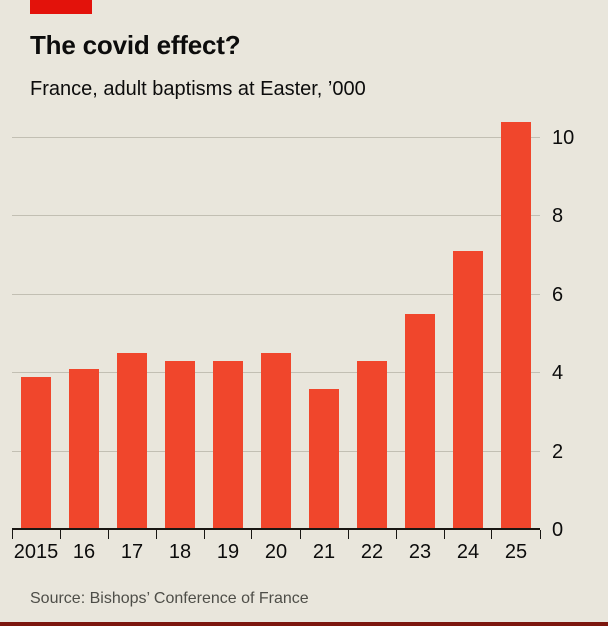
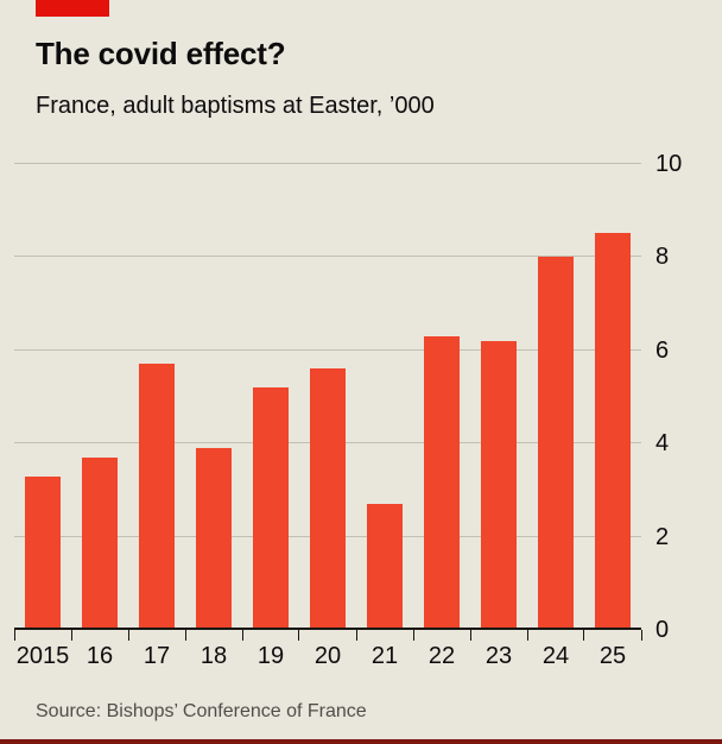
2015: 3.9 -> 3.3
16: 4.1 -> 3.7
17: 4.5 -> 5.7
18: 4.3 -> 3.9
19: 4.3 -> 5.2
20: 4.5 -> 5.6
21: 3.6 -> 2.7
22: 4.3 -> 6.3
23: 5.5 -> 6.2
24: 7.1 -> 8.0
25: 10.4 -> 8.5
